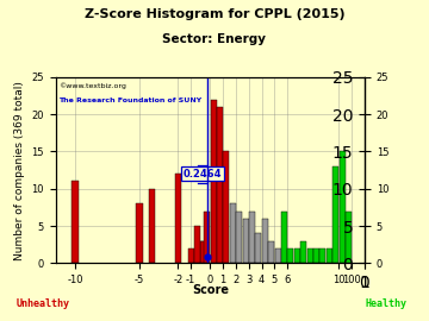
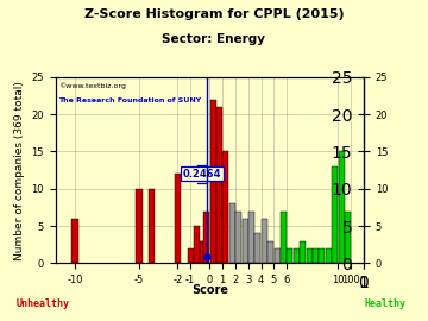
-10: 11 -> 6
-5: 8 -> 10
